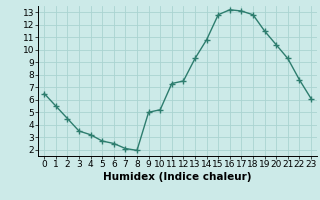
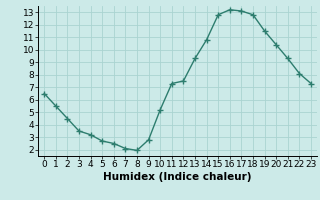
9: 5.0 -> 2.8
22: 7.6 -> 8.1
23: 6.1 -> 7.3
